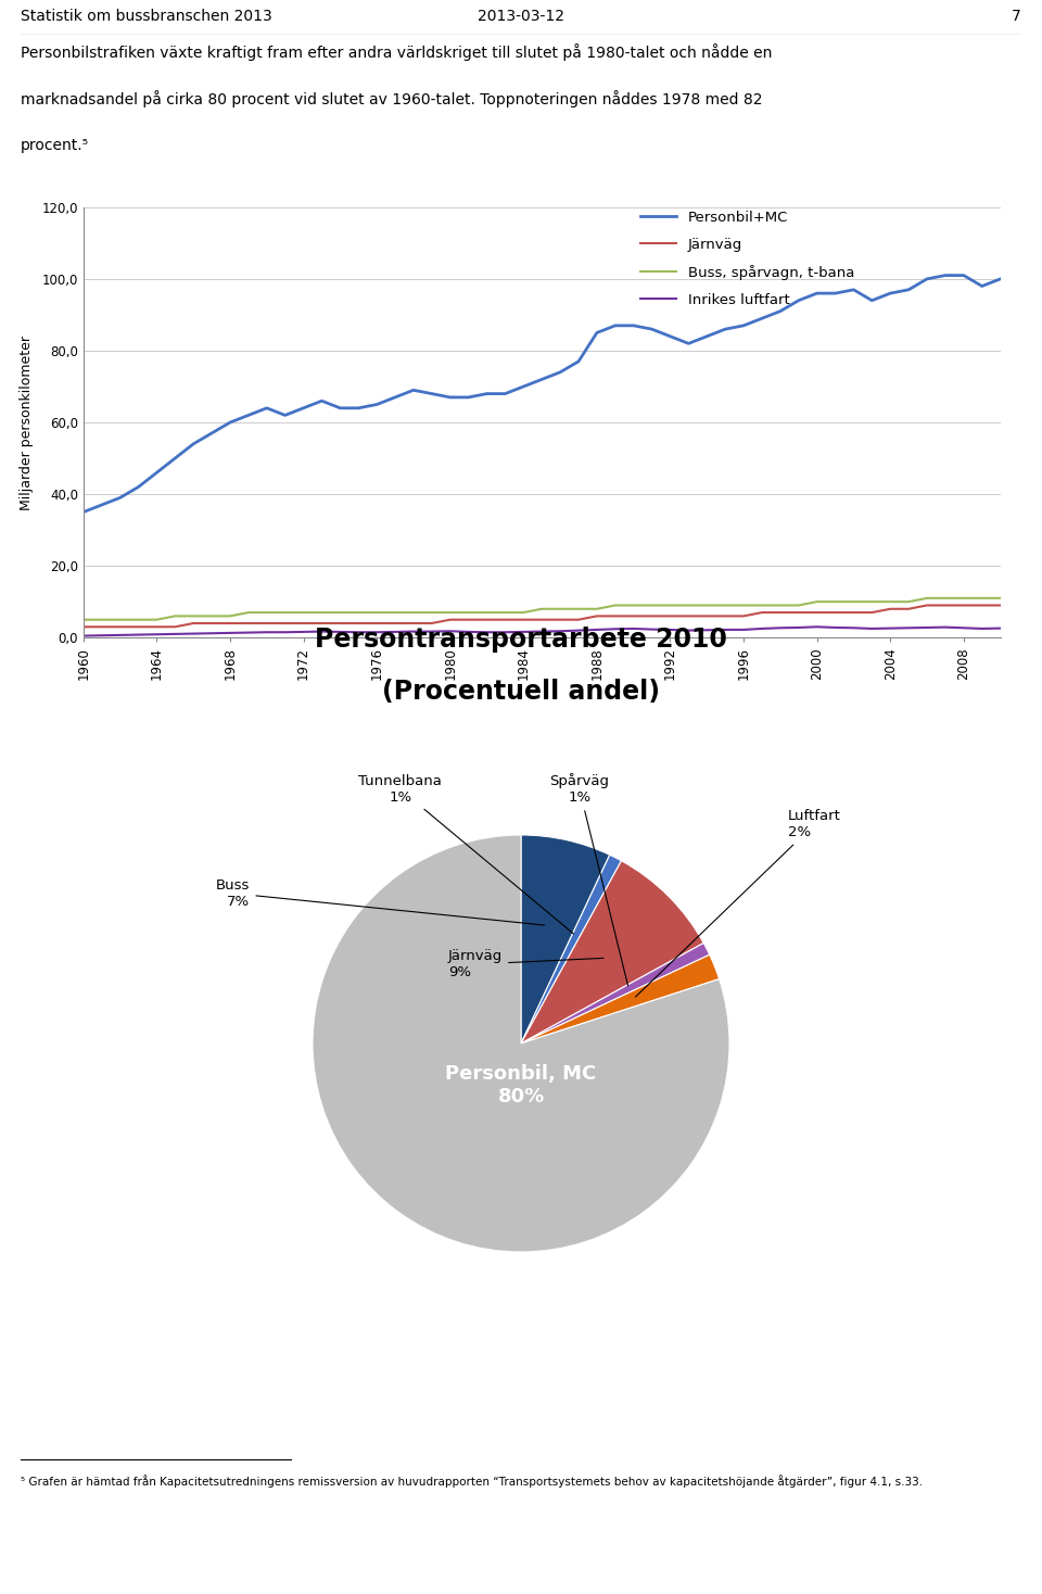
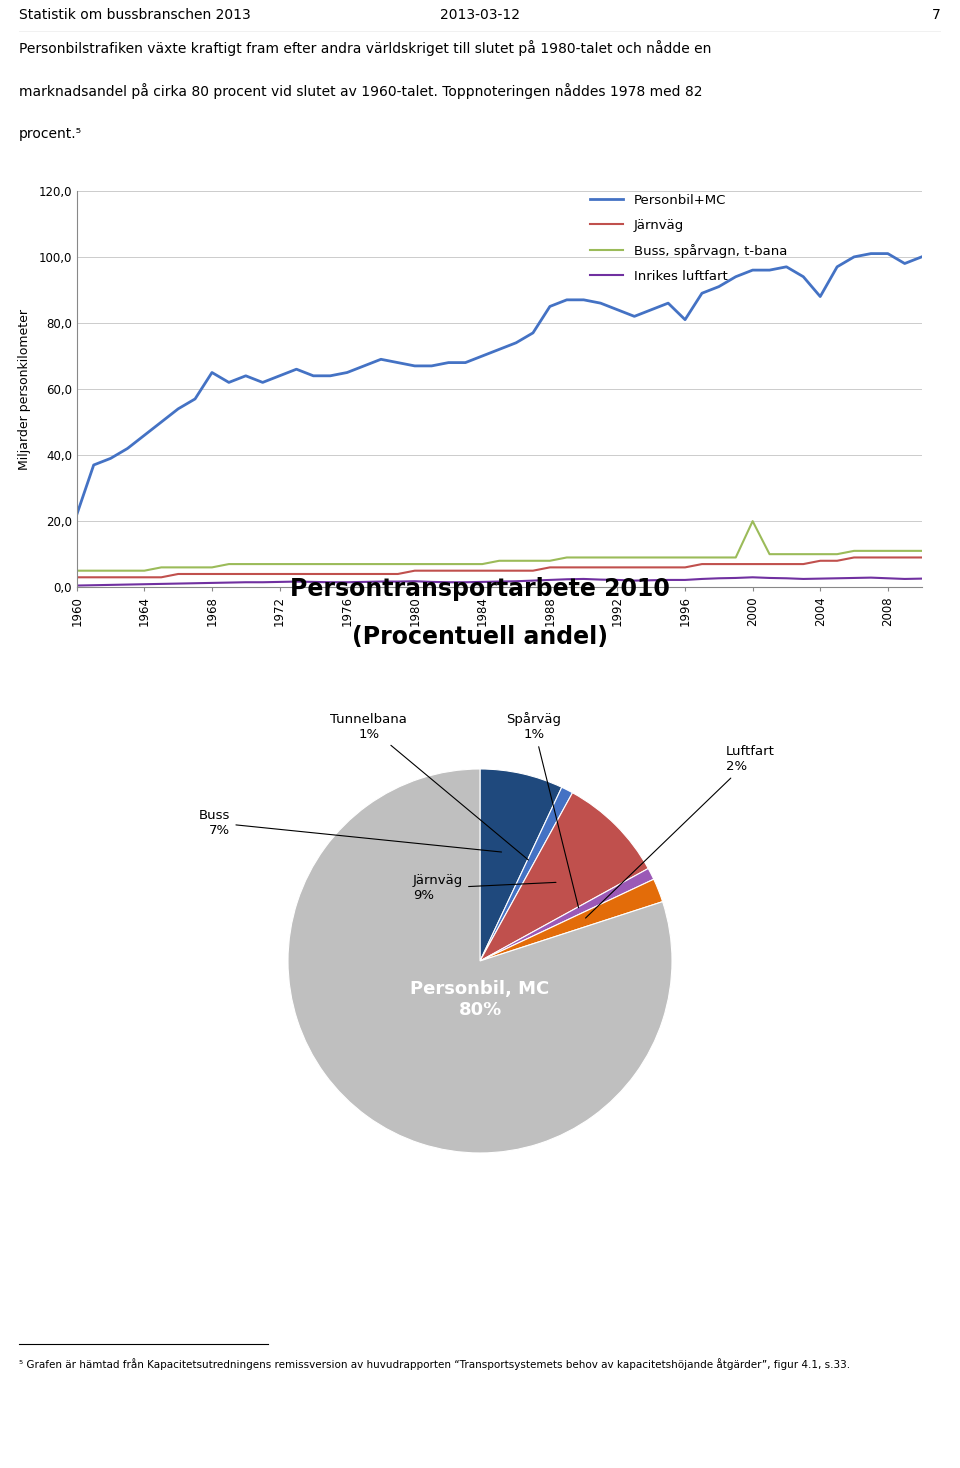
Personbil+MC/1960: 35 -> 22
Personbil+MC/1968: 60 -> 65
Personbil+MC/1996: 87 -> 81
Buss, spårvagn, t-bana/2000: 10 -> 20
Personbil+MC/2004: 96 -> 88
